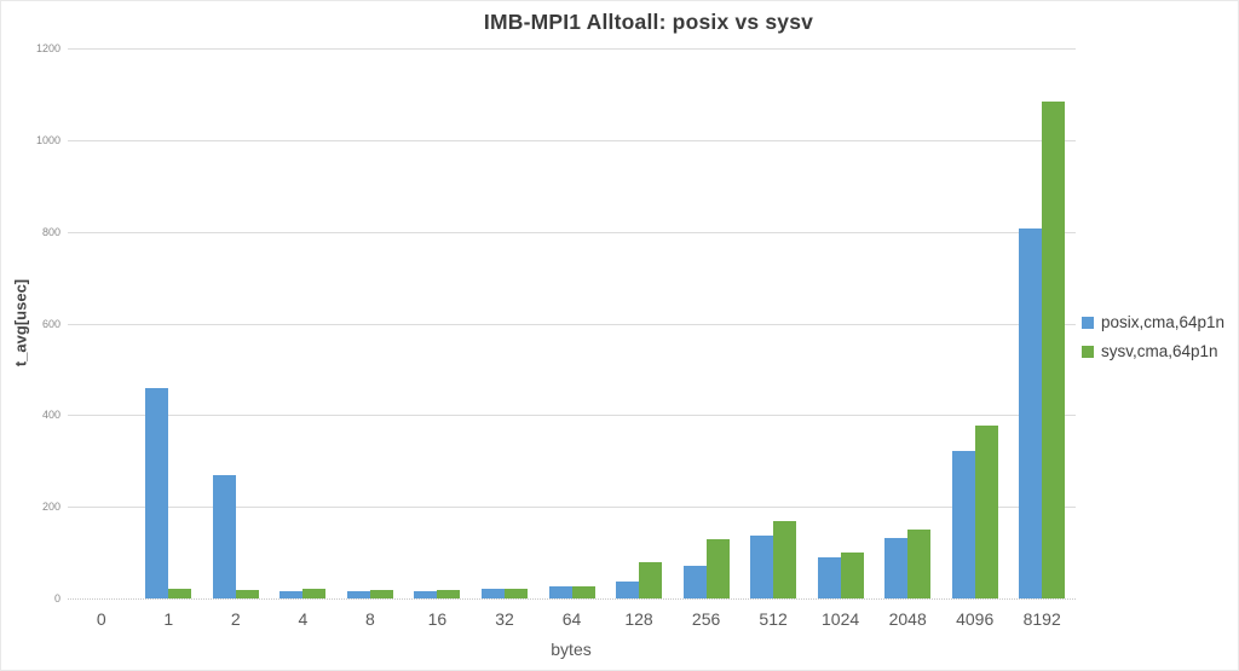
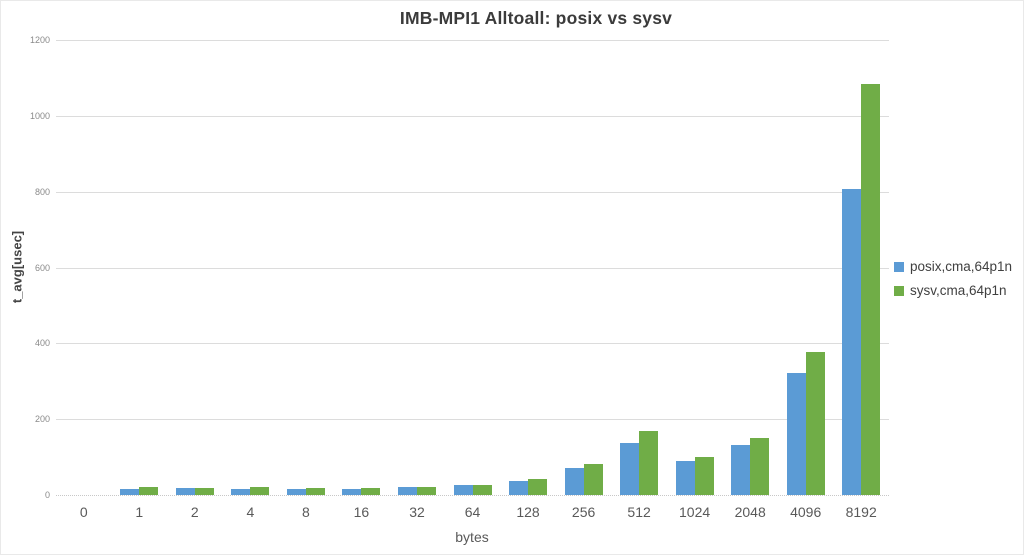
posix,cma,64p1n/1: 460 -> 20
posix,cma,64p1n/2: 270 -> 20
sysv,cma,64p1n/128: 80 -> 40
sysv,cma,64p1n/256: 130 -> 80
